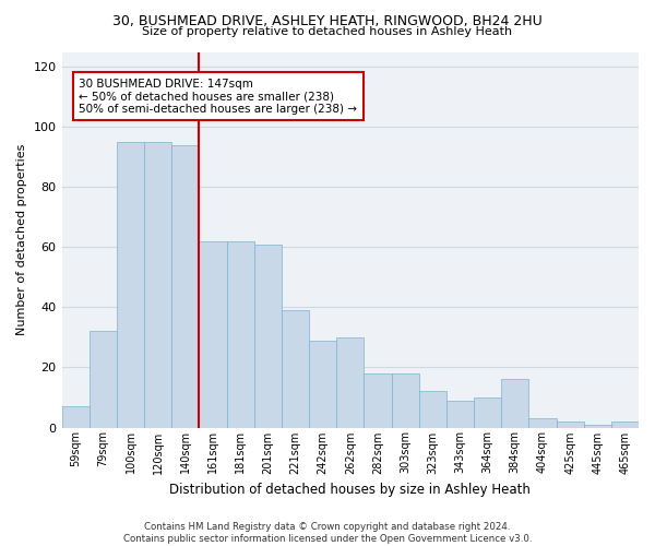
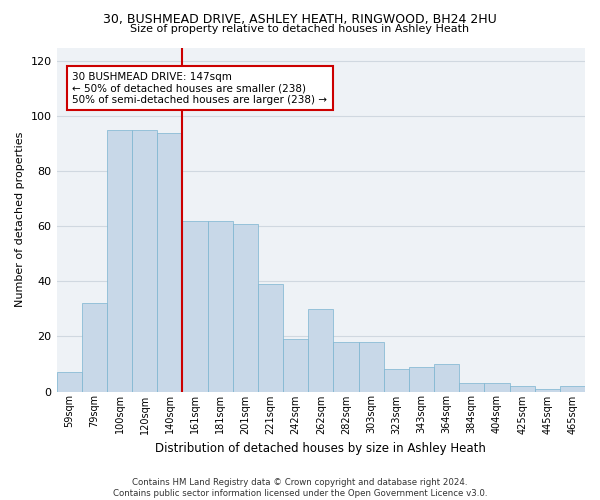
242sqm: 29 -> 19
323sqm: 12 -> 8
384sqm: 16 -> 3
